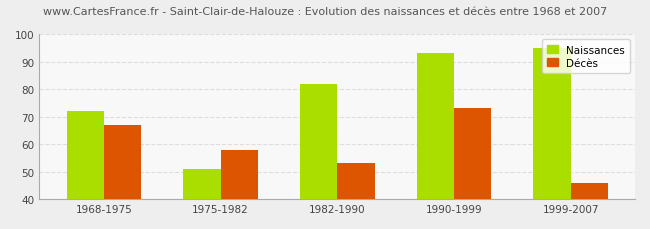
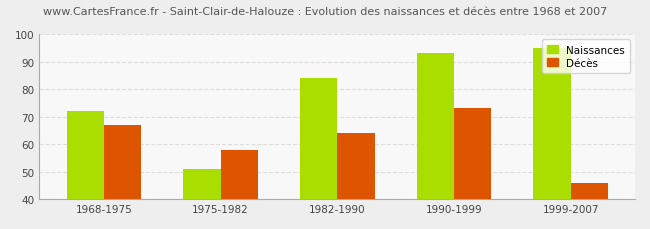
Naissances/1982-1990: 82 -> 84
Décès/1982-1990: 53 -> 64
